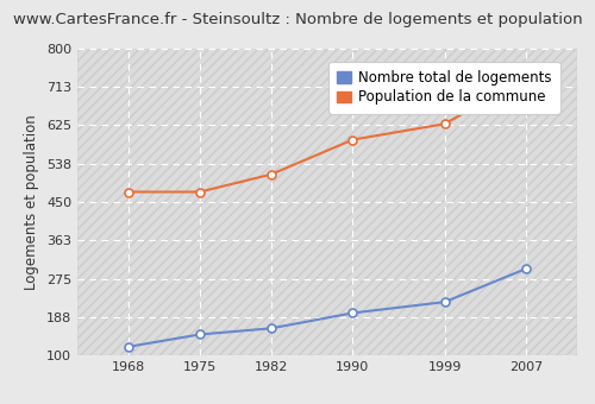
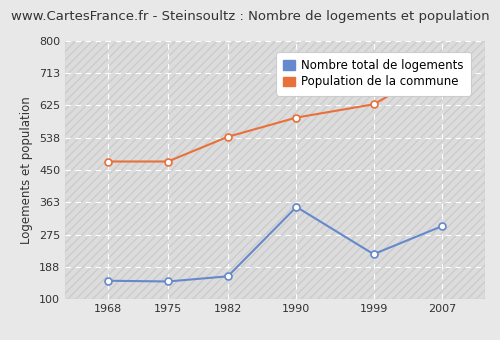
Nombre total de logements/1968: 120 -> 150
Population de la commune/1982: 513 -> 540
Nombre total de logements/1990: 197 -> 350
